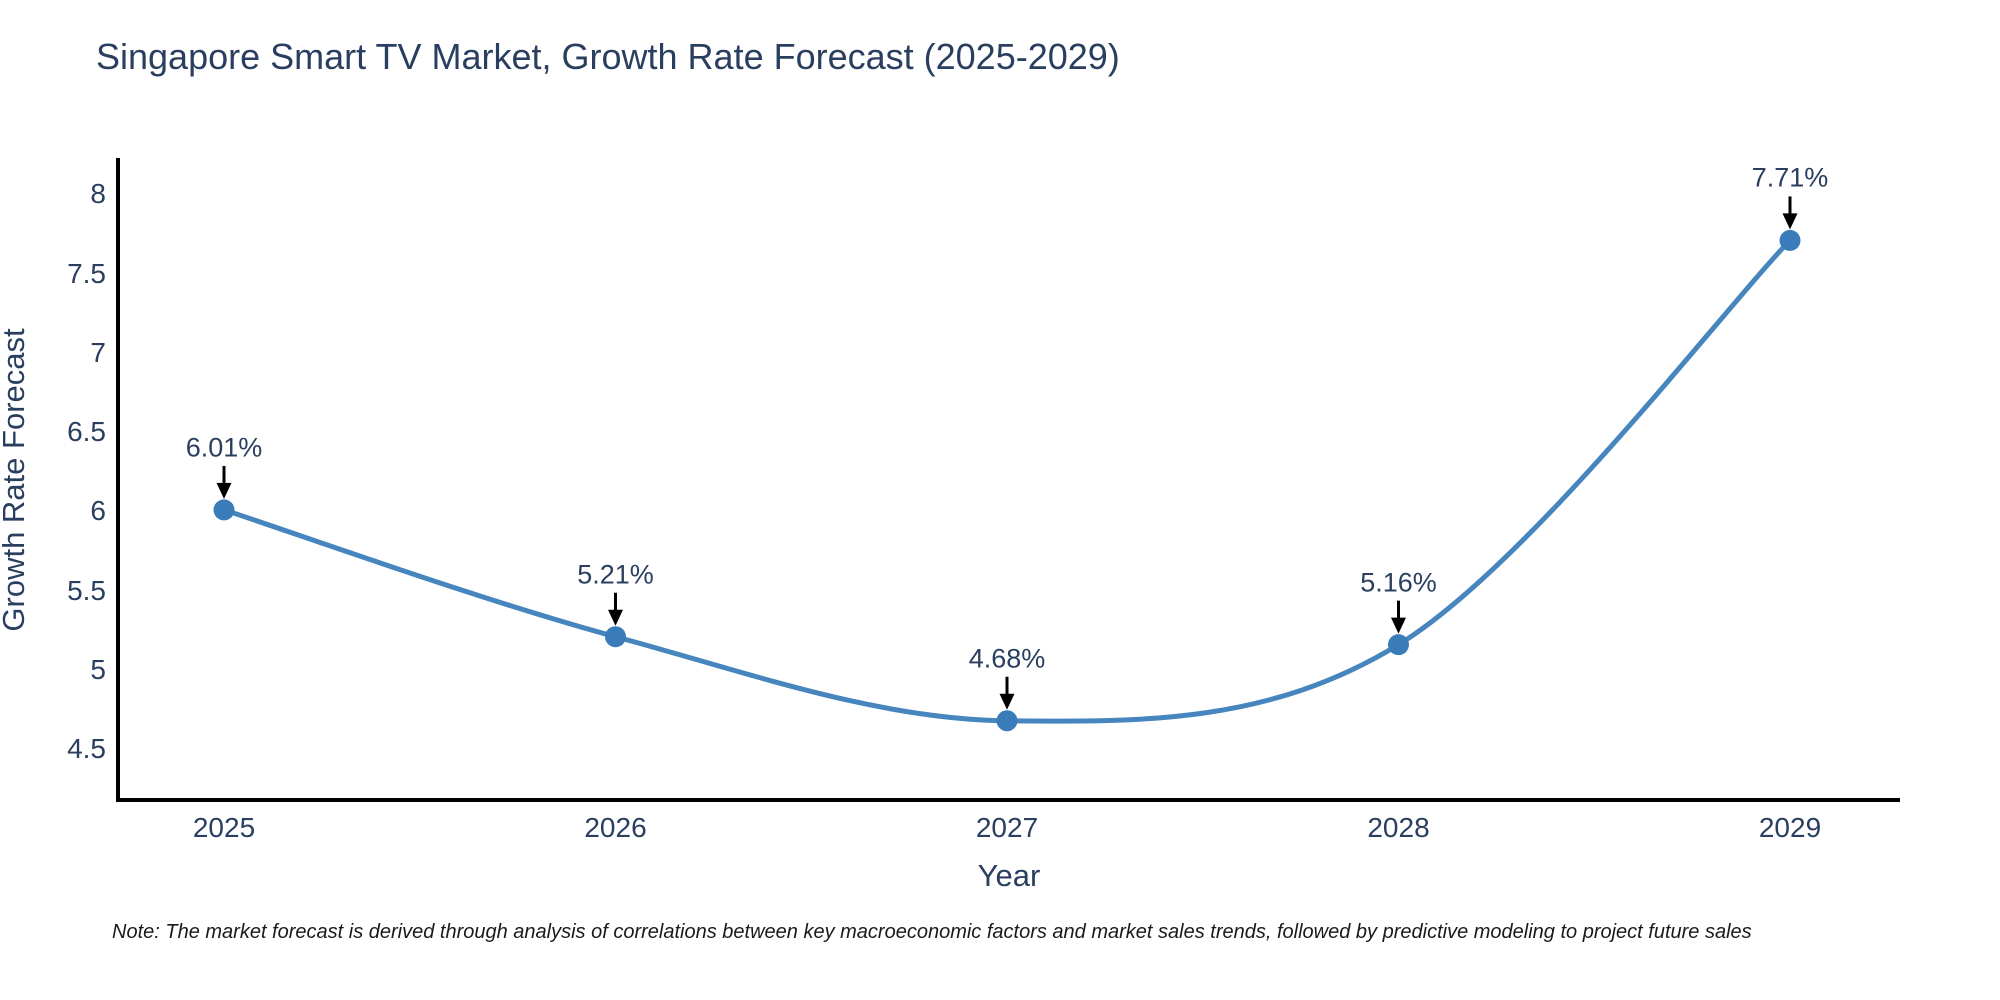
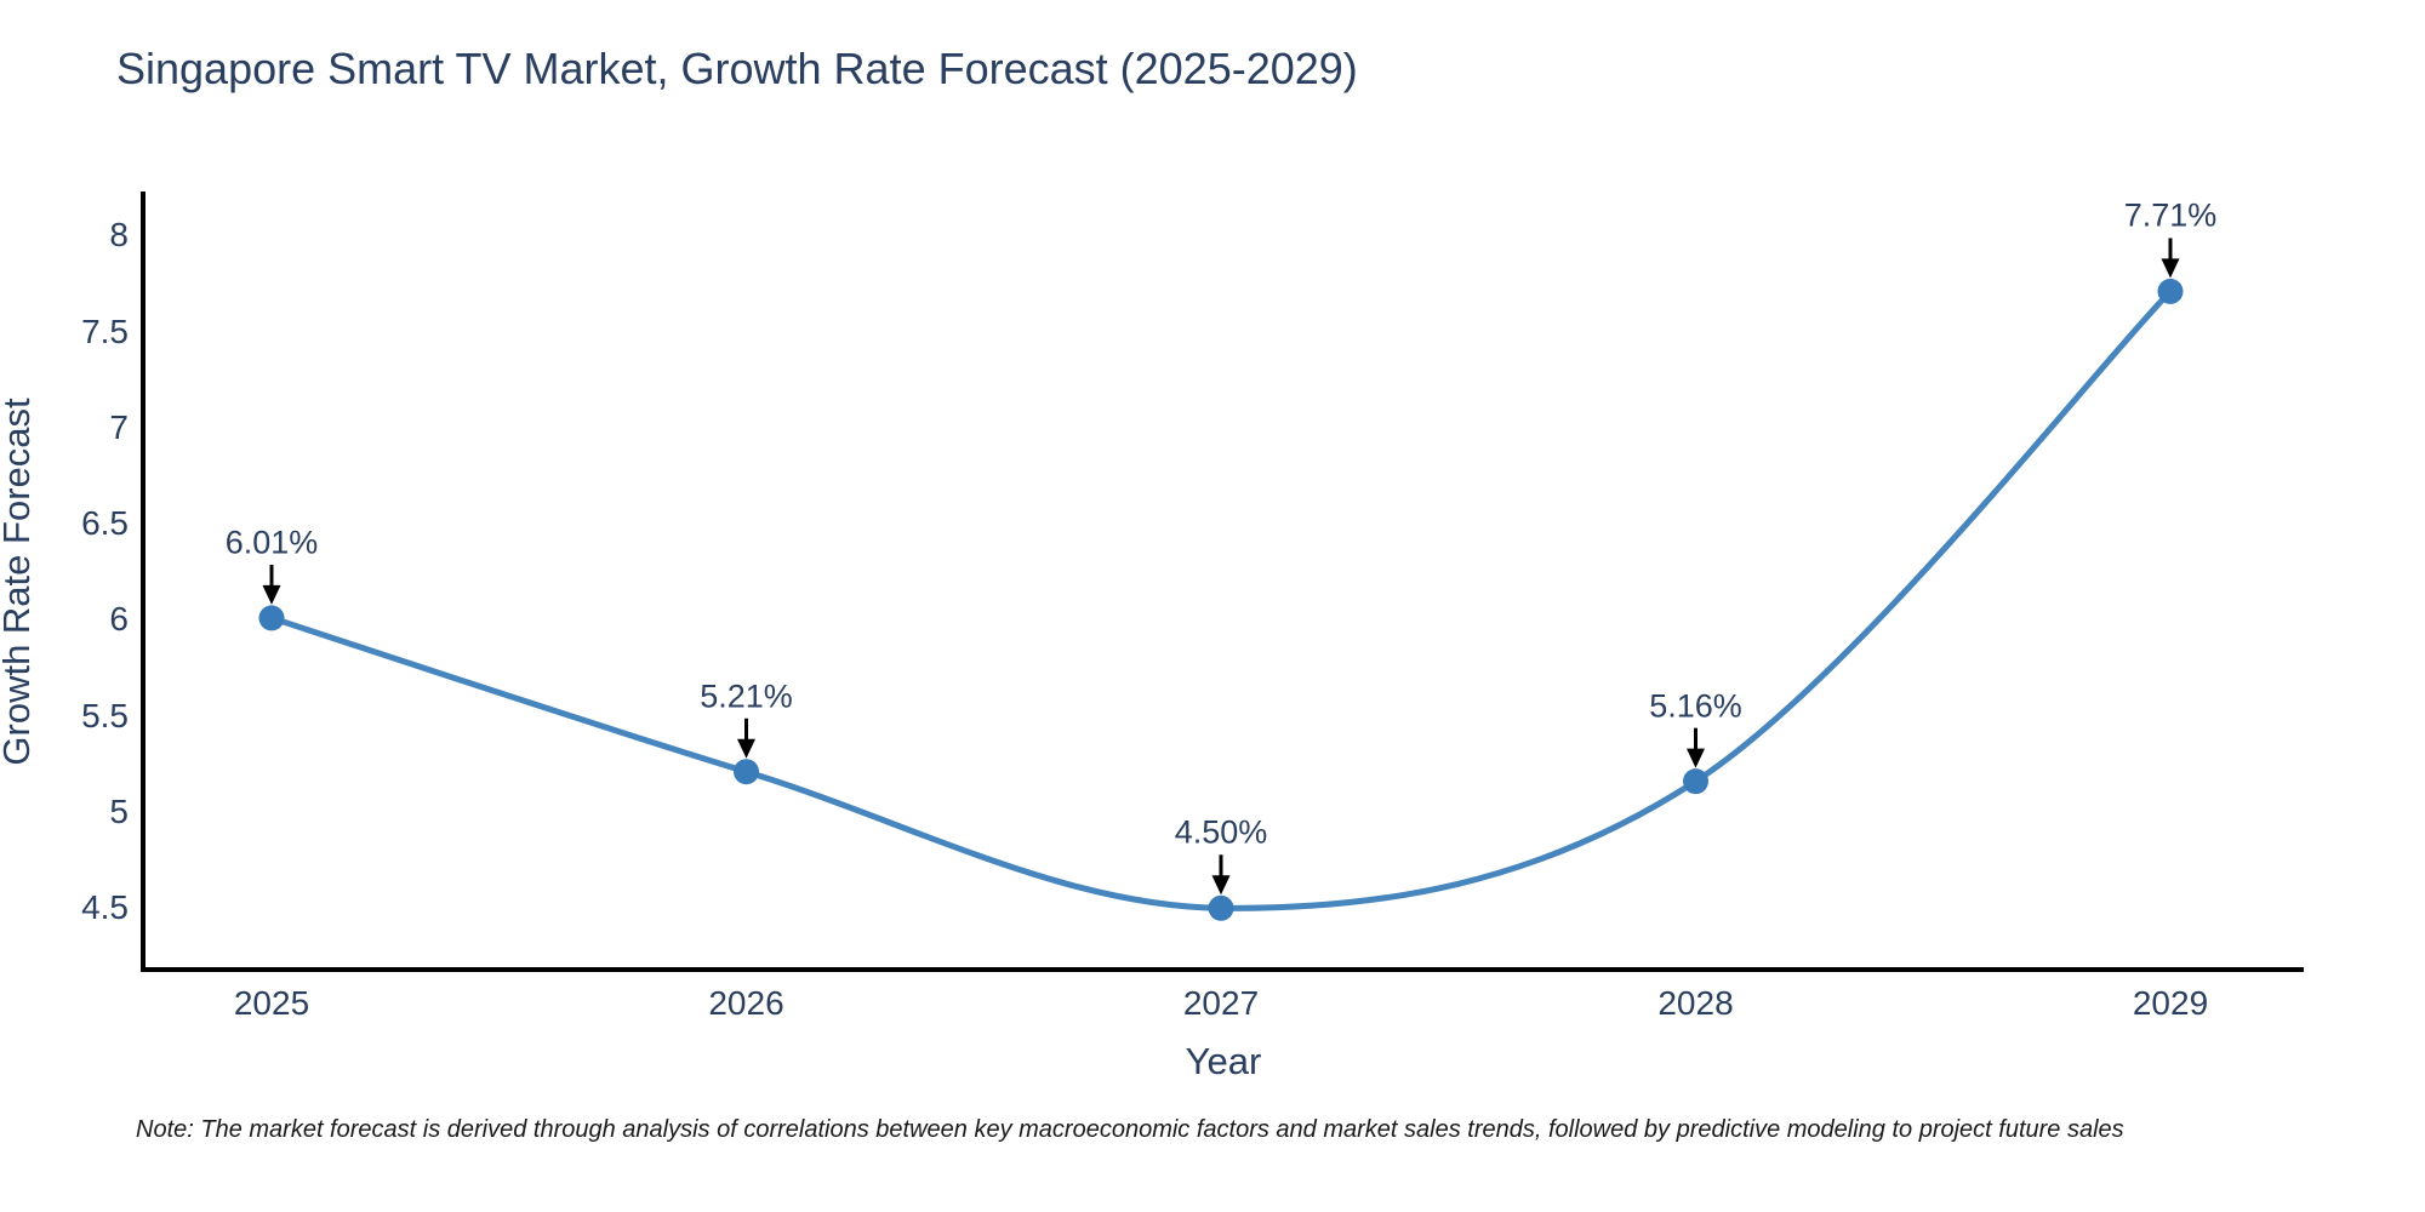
2027: 4.68% -> 4.50%
